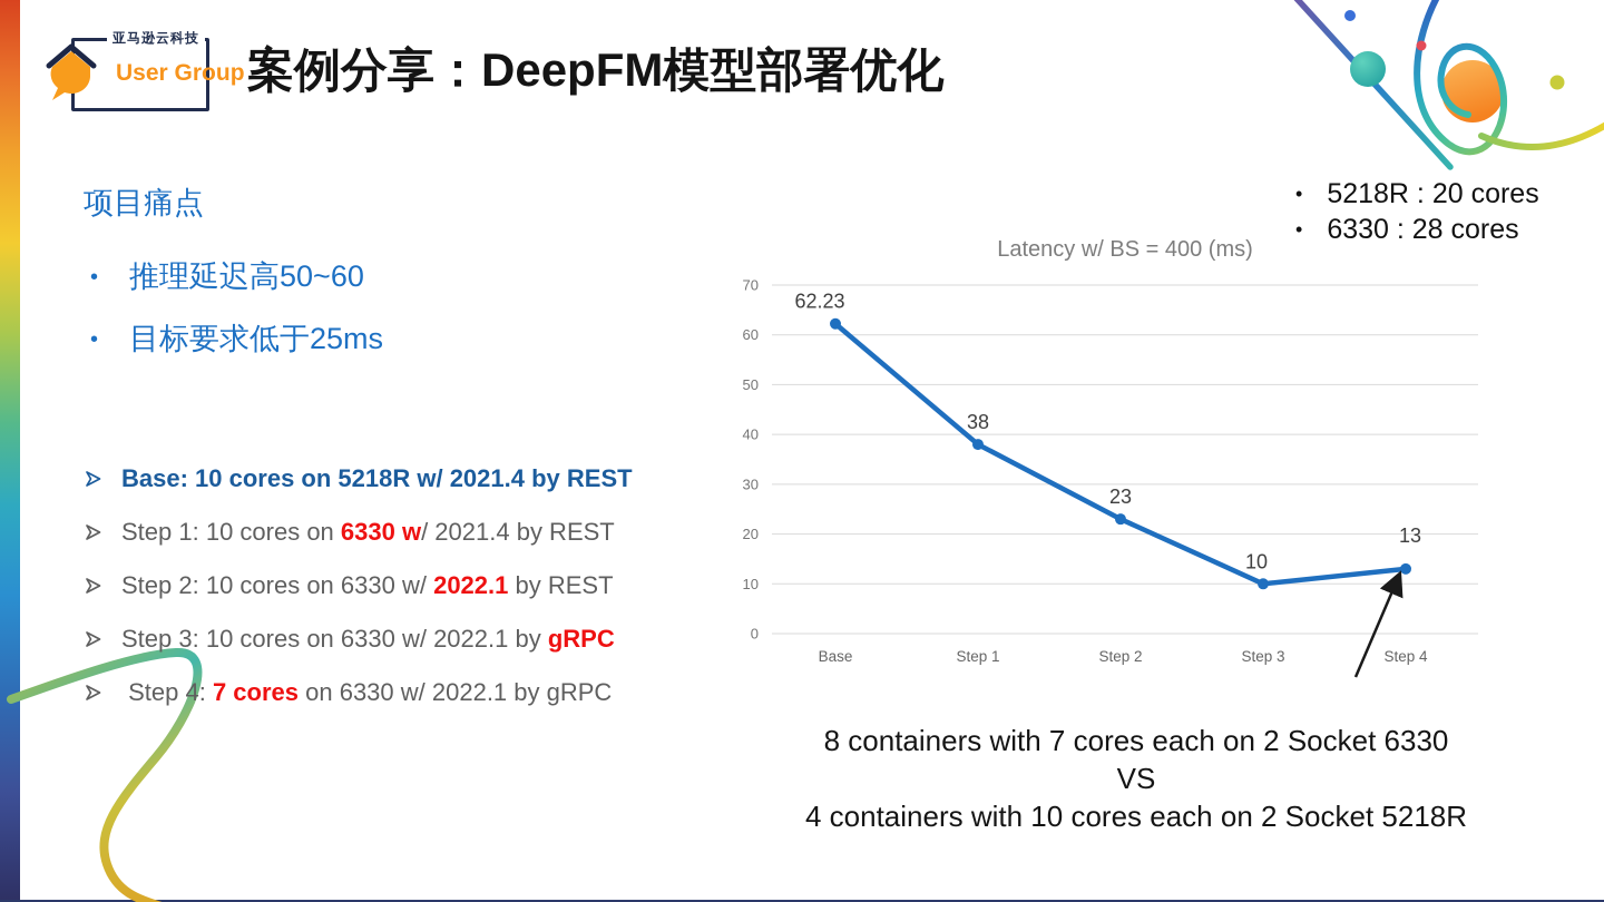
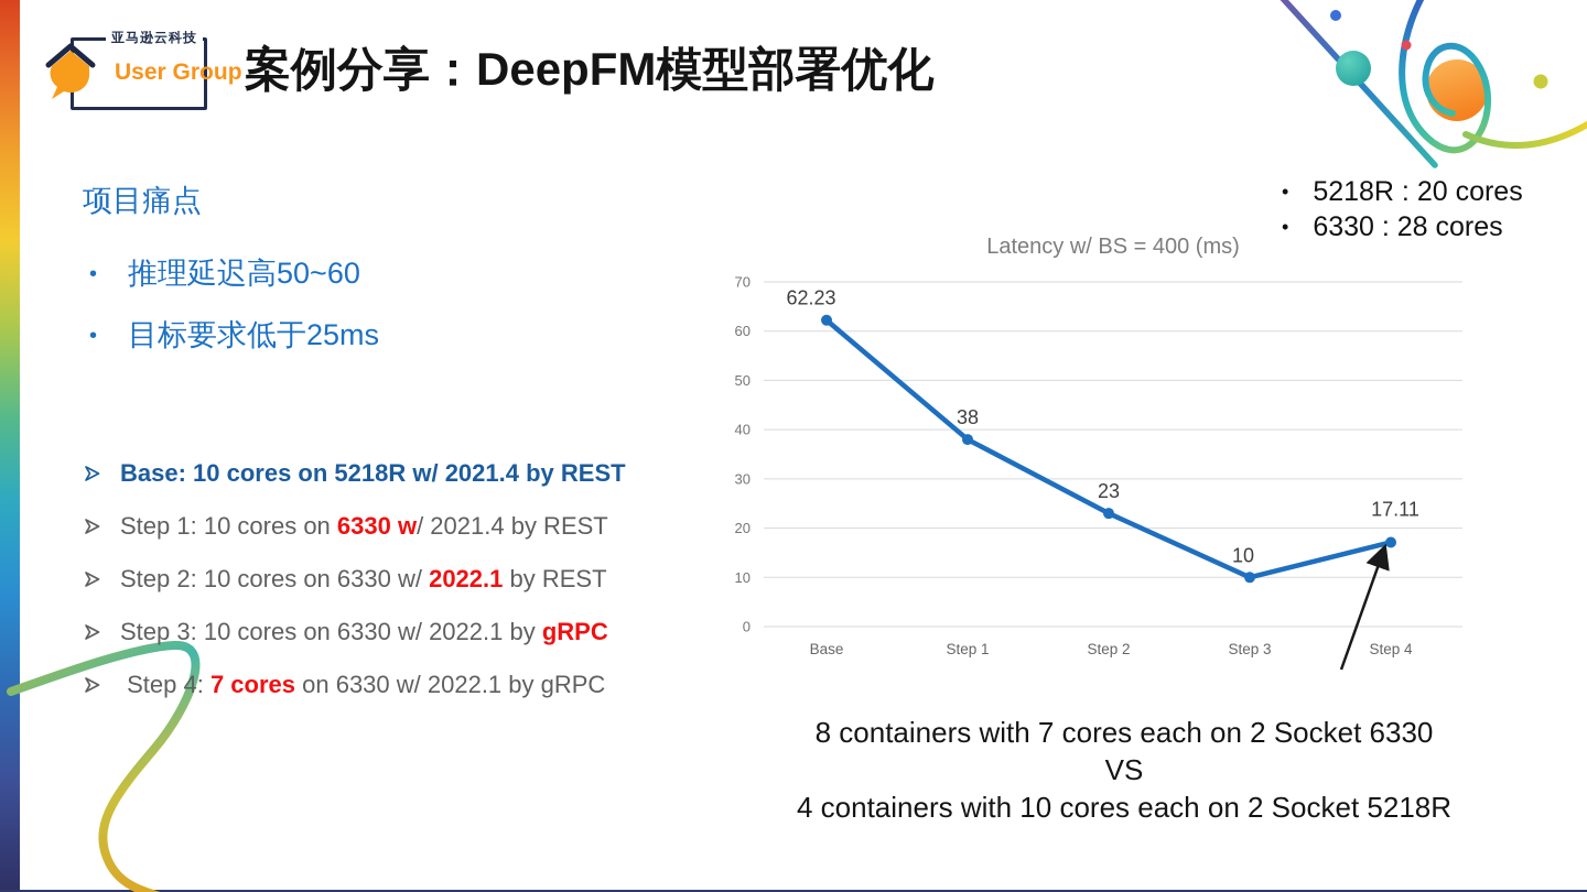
Step 4: 13 -> 17.11
